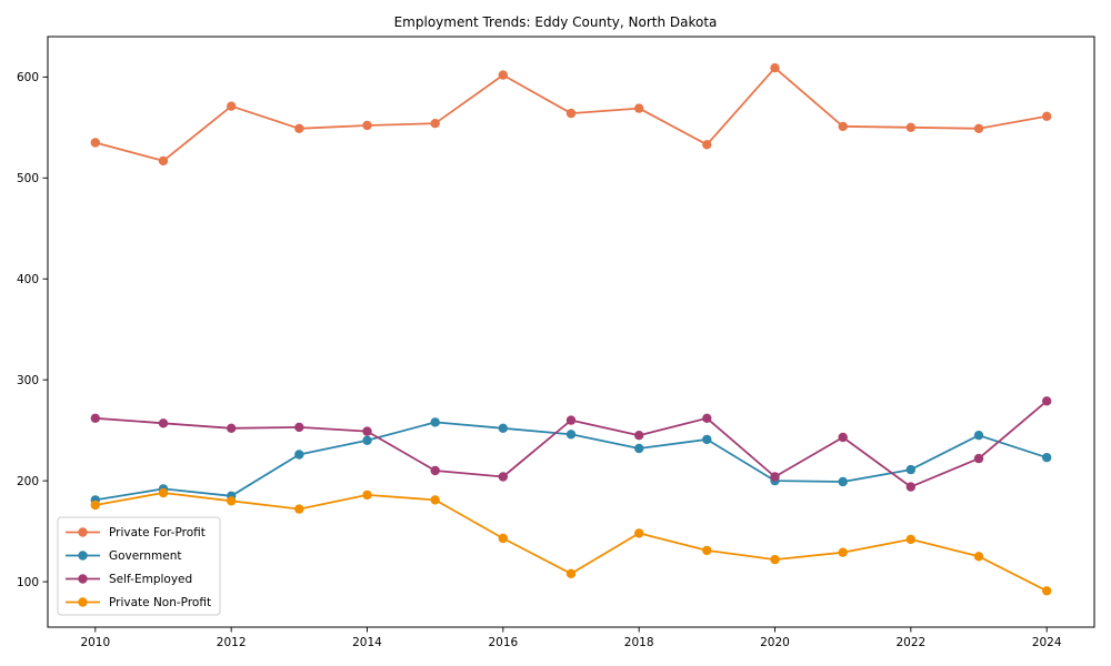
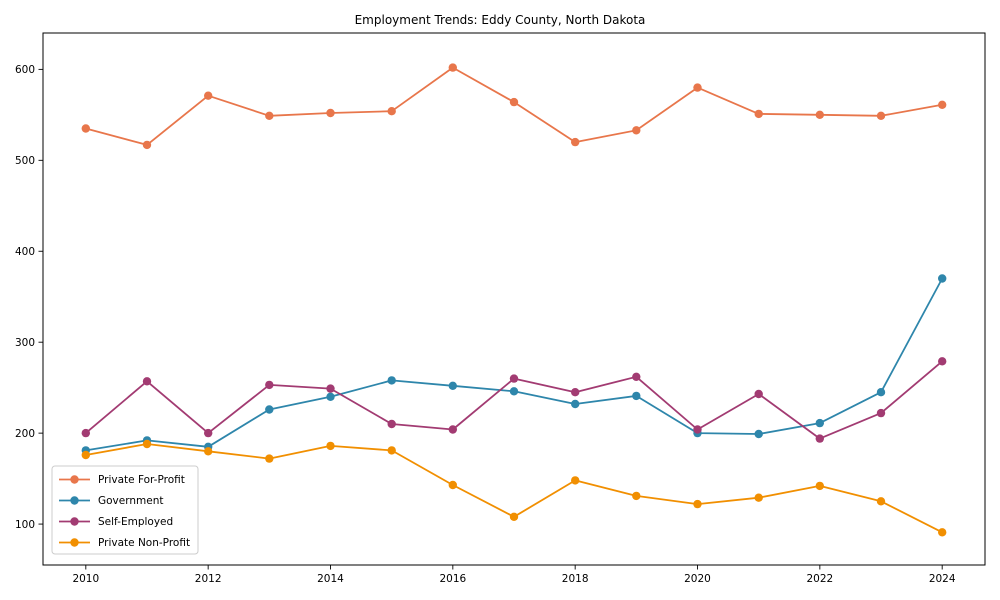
Self-Employed/2010: 260 -> 200
Self-Employed/2012: 250 -> 200
Private For-Profit/2018: 570 -> 520
Private For-Profit/2020: 610 -> 580
Government/2024: 220 -> 370
